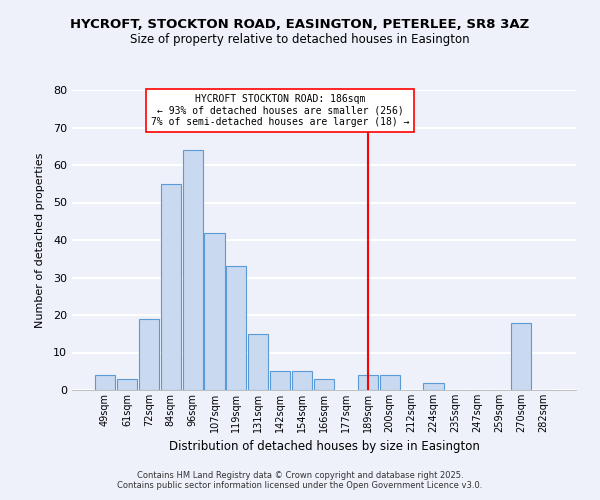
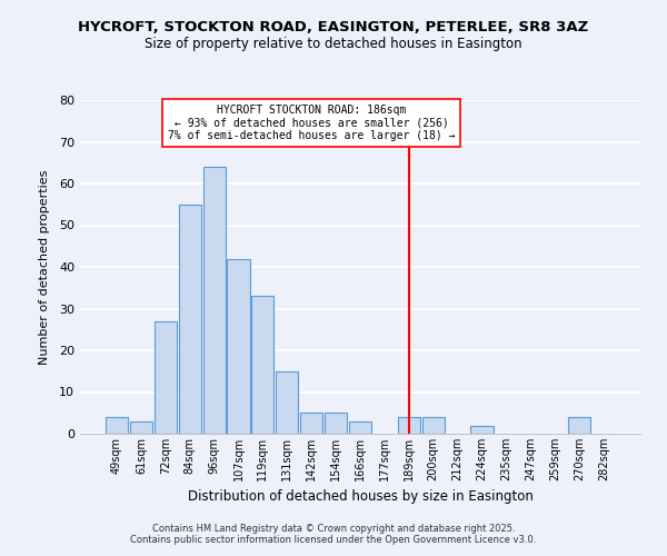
72sqm: 19 -> 27
270sqm: 18 -> 4
